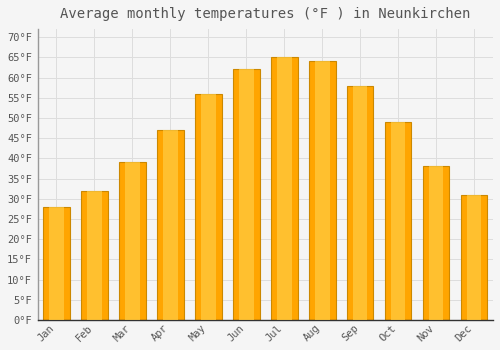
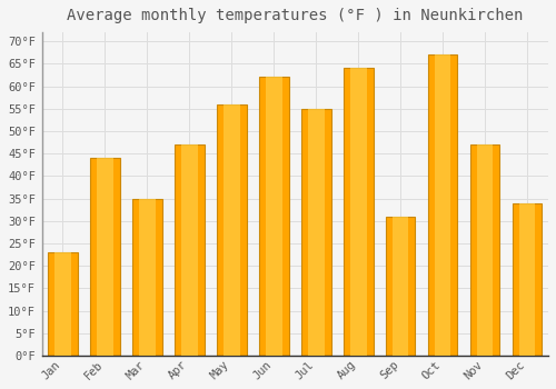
Jan: 28°F -> 23°F
Feb: 32°F -> 44°F
Mar: 39°F -> 35°F
Jul: 65°F -> 55°F
Sep: 58°F -> 31°F
Oct: 49°F -> 67°F
Nov: 38°F -> 47°F
Dec: 31°F -> 34°F
